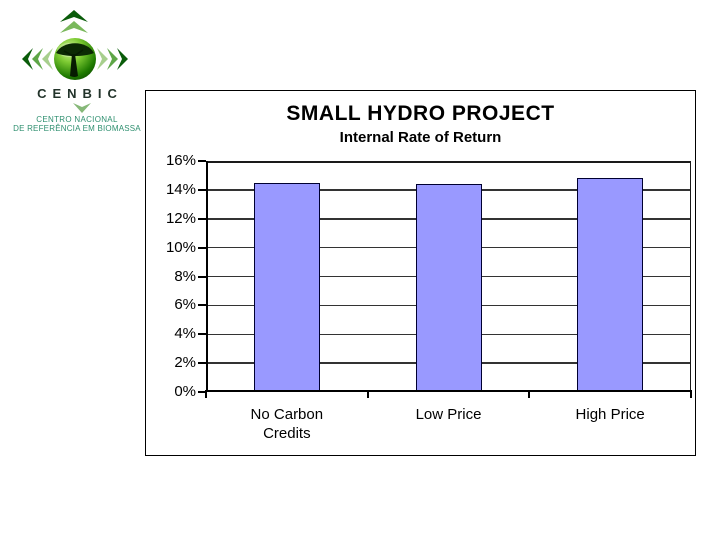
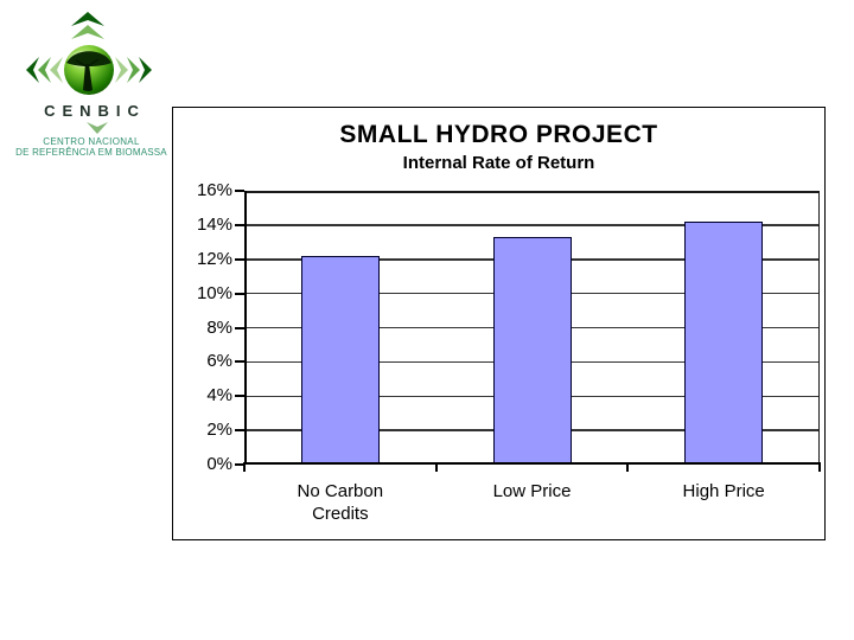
No Carbon Credits: 14.5% -> 12.2%
Low Price: 14.4% -> 13.3%
High Price: 14.8% -> 14.2%
